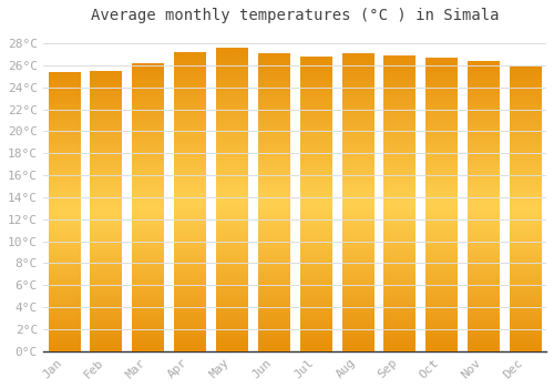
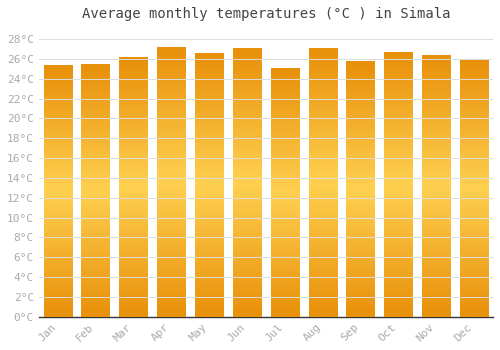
May: 27.6°C -> 26.6°C
Jul: 26.8°C -> 25.0°C
Sep: 26.9°C -> 25.8°C
